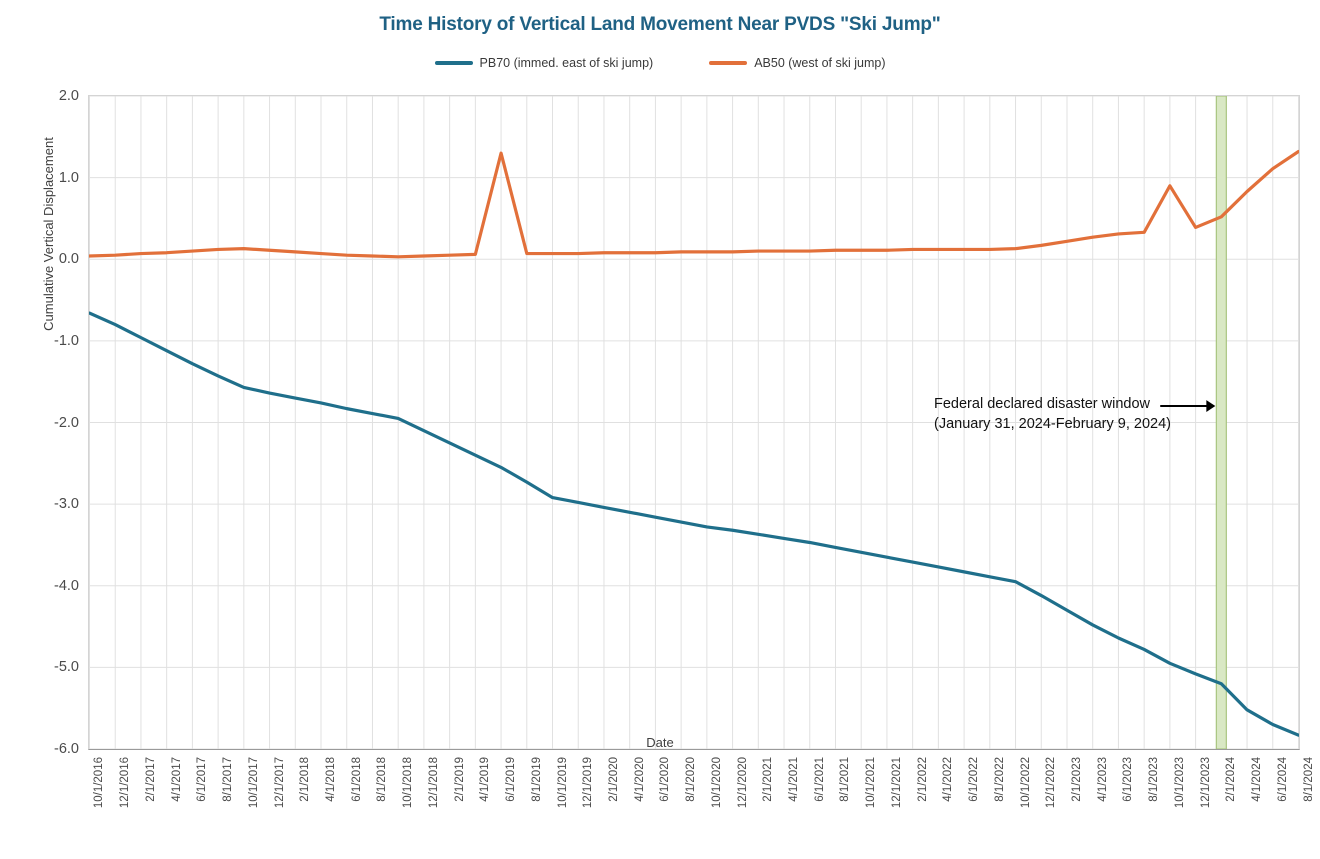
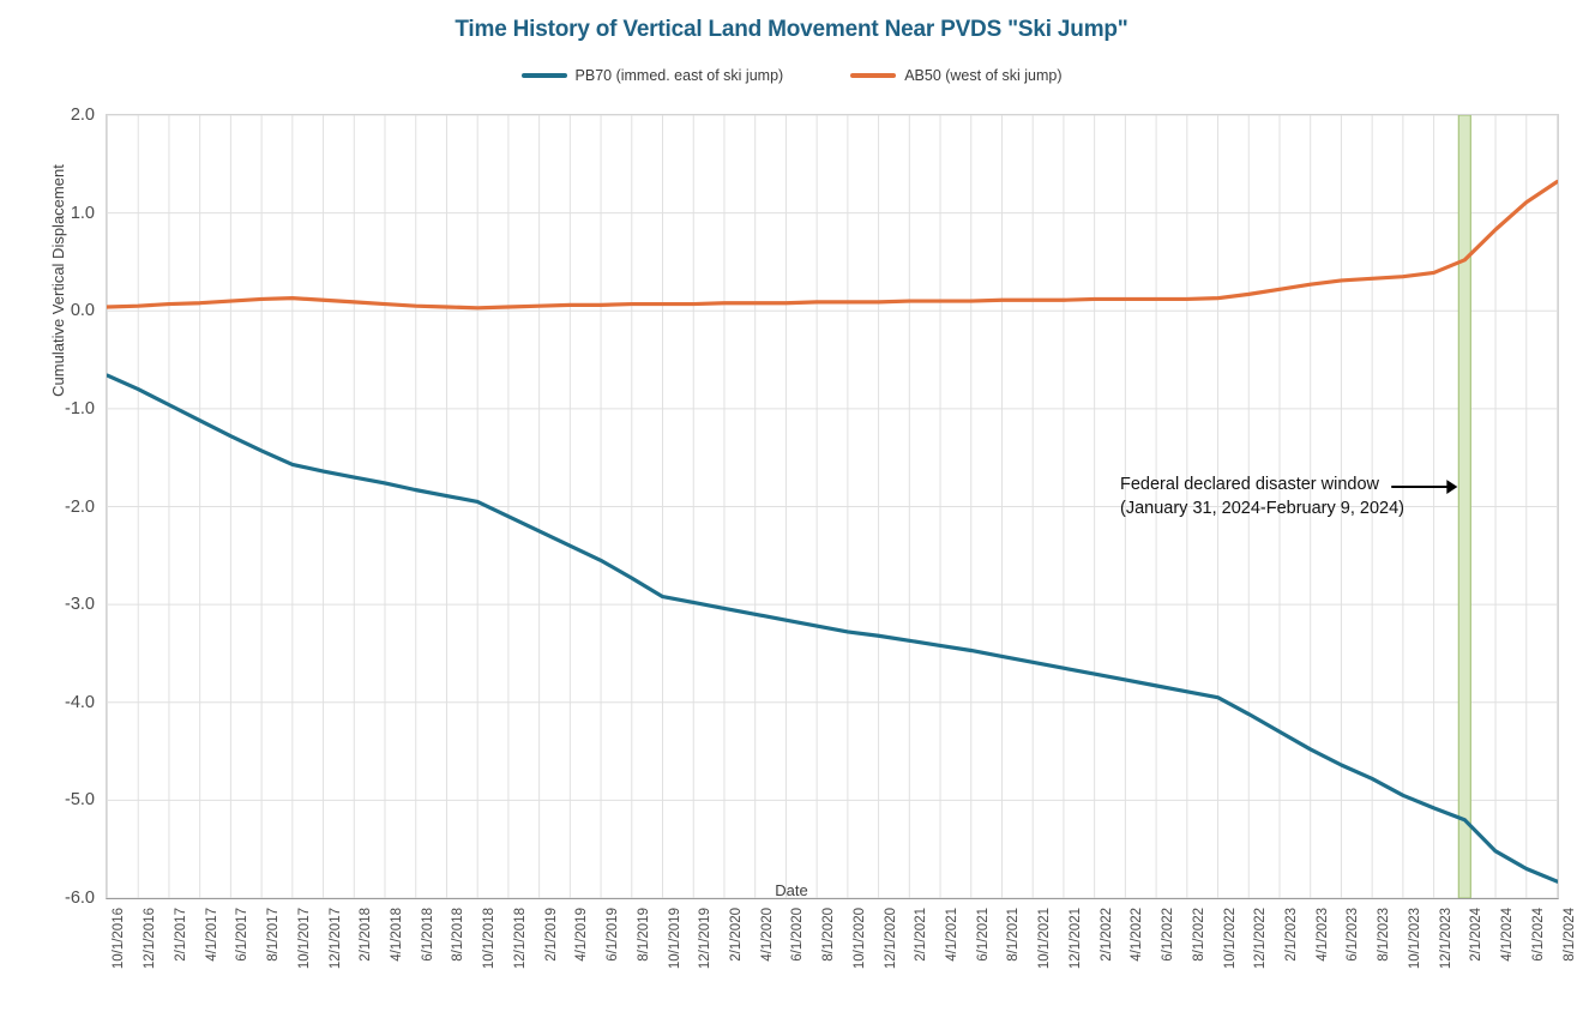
AB50 (west of ski jump)/6/1/2019: 1.3 -> 0.1
AB50 (west of ski jump)/10/1/2023: 0.9 -> 0.3
